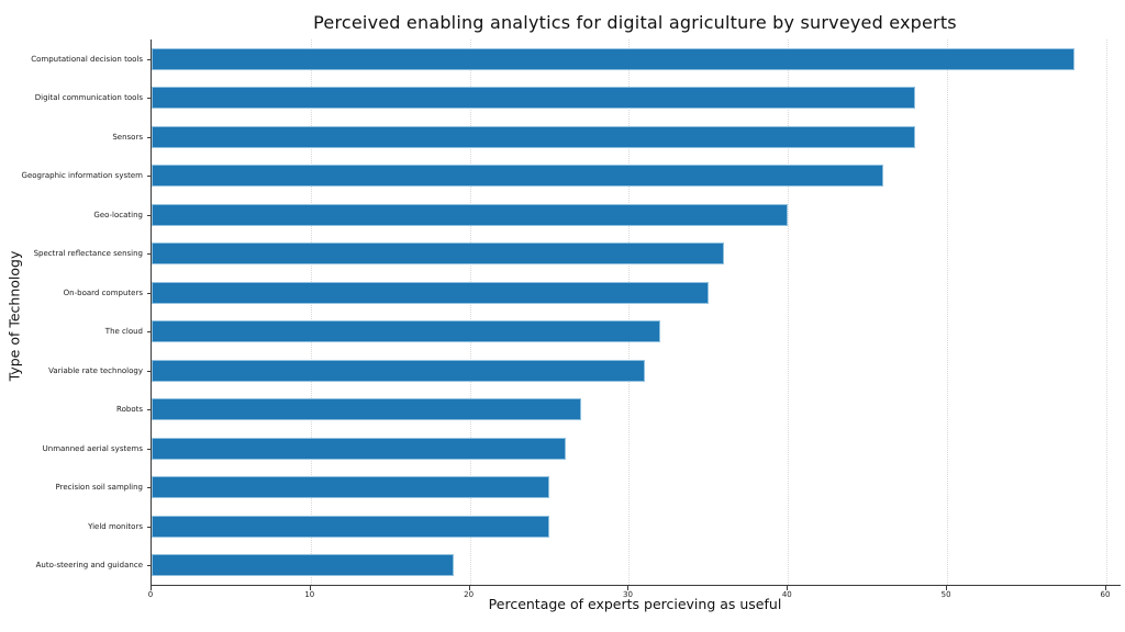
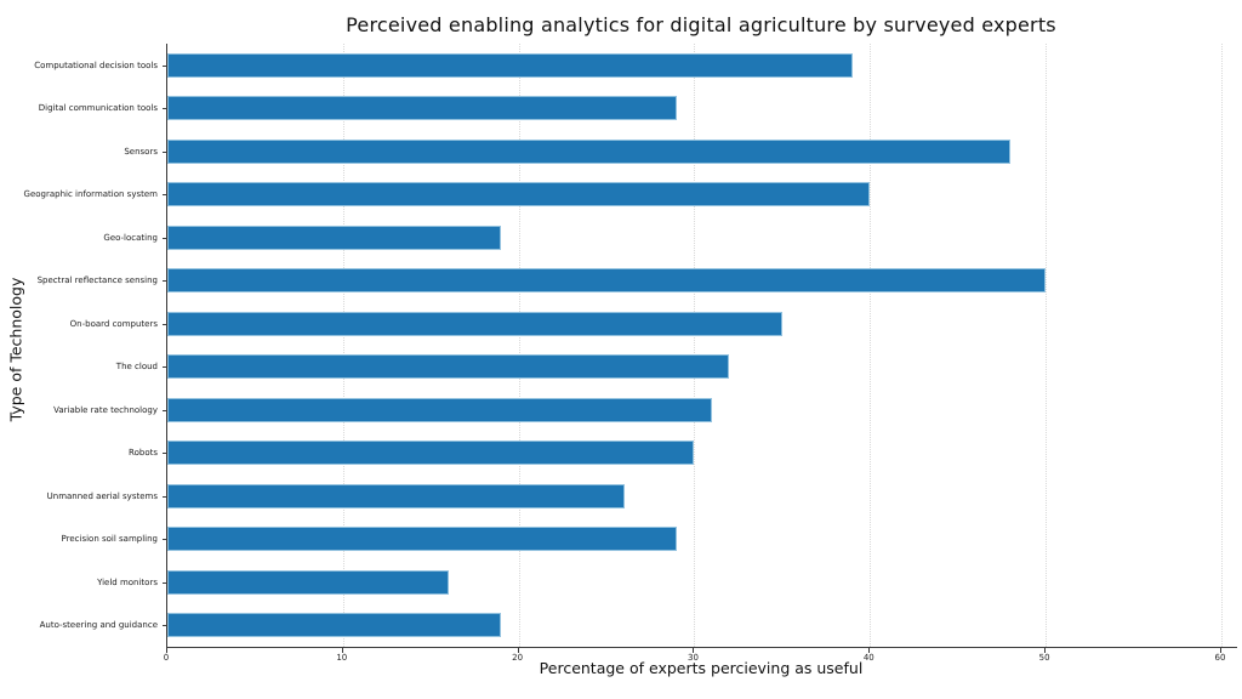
Computational decision tools: 58 -> 39
Digital communication tools: 48 -> 29
Geographic information system: 46 -> 40
Geo-locating: 40 -> 19
Spectral reflectance sensing: 36 -> 50
Robots: 27 -> 30
Precision soil sampling: 25 -> 29
Yield monitors: 25 -> 16
